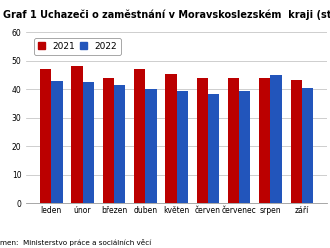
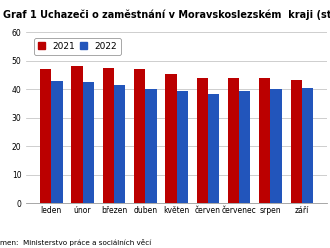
2021/březen: 44.0 -> 47.5
2022/srpen: 45.0 -> 40.0
